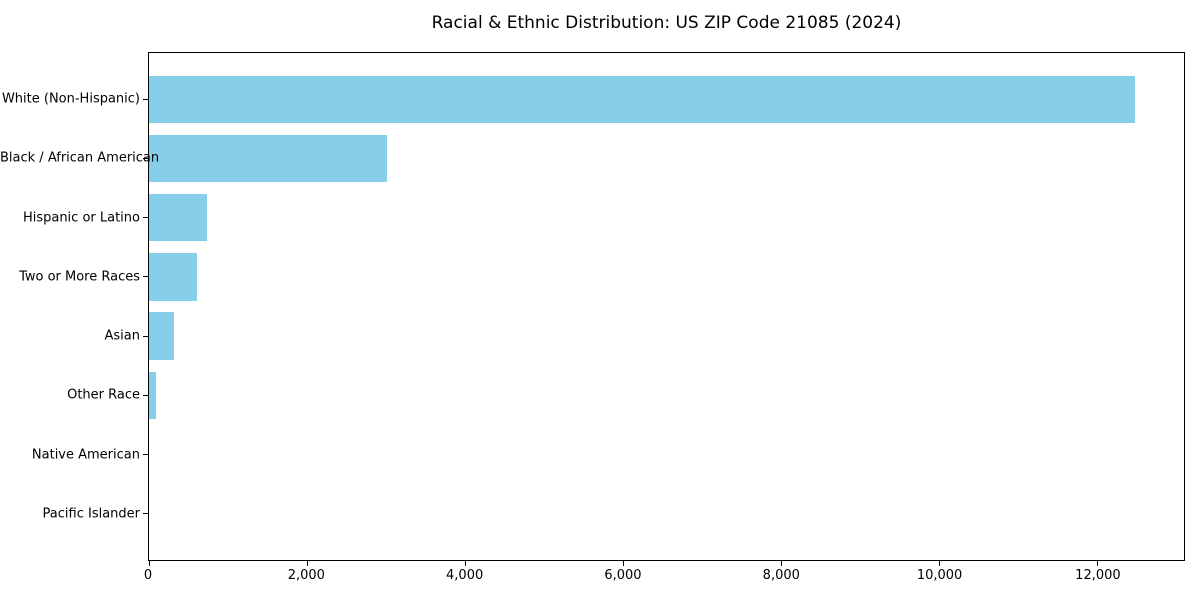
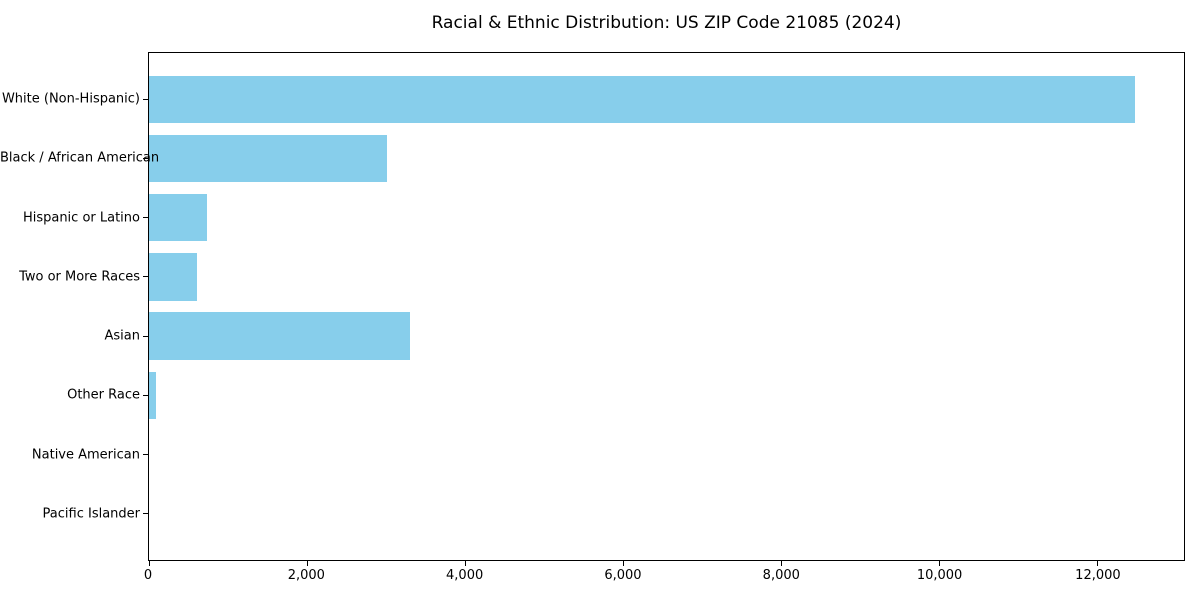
Asian: 300 -> 3300
